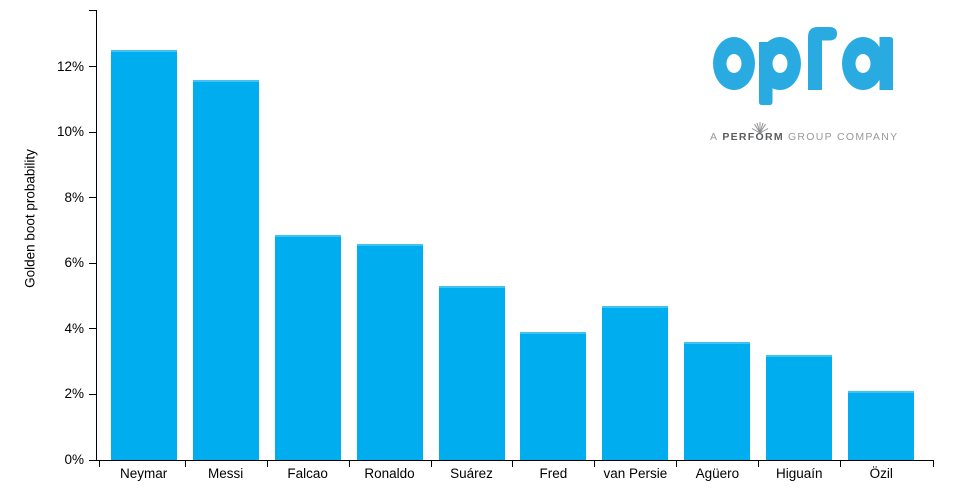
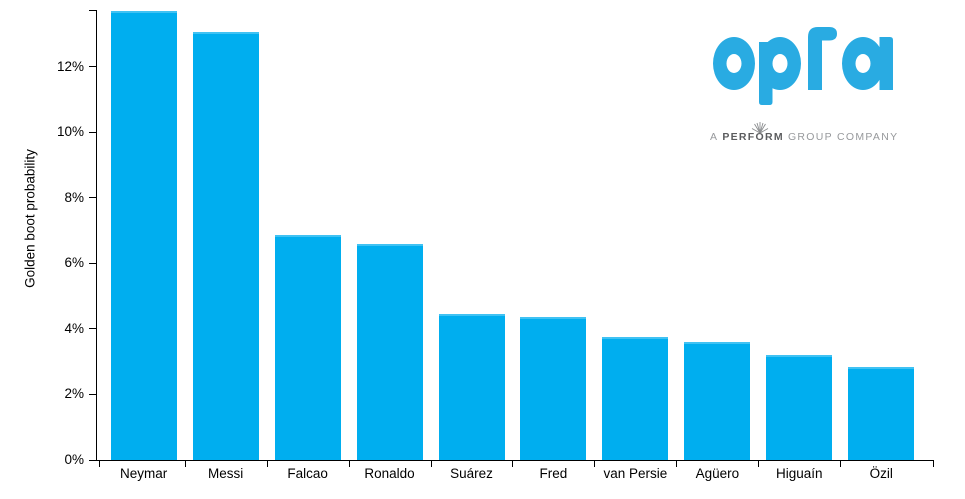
Neymar: 12.5% -> 13.7%
Messi: 11.6% -> 13.1%
Suárez: 5.3% -> 4.5%
Fred: 3.9% -> 4.3%
van Persie: 4.7% -> 3.8%
Özil: 2.1% -> 2.9%
